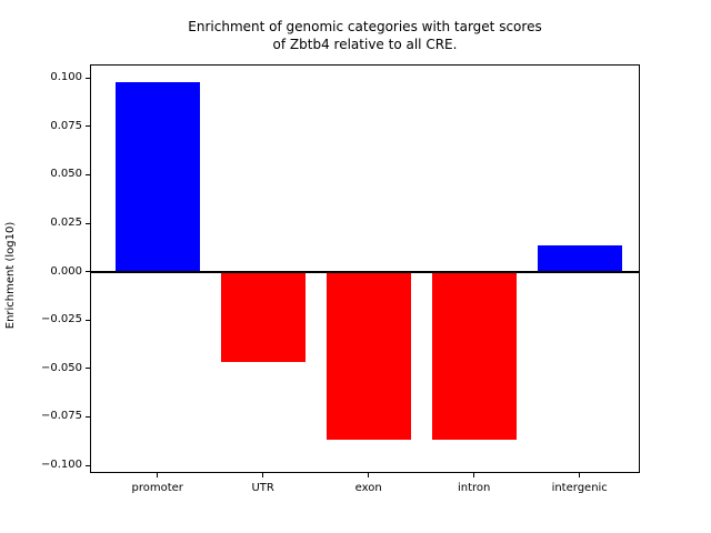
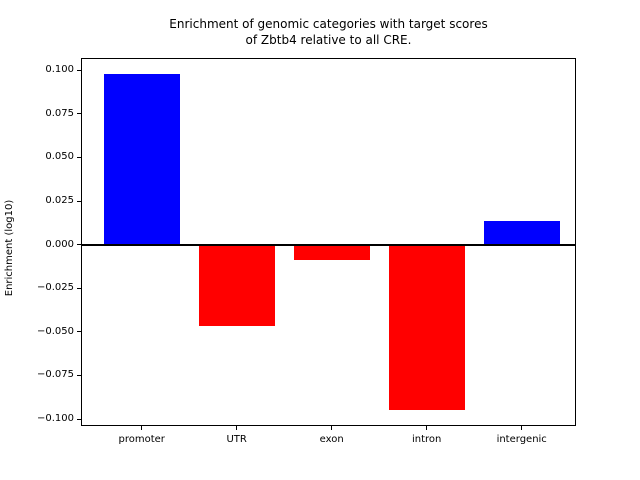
exon: -0.087 -> -0.009
intron: -0.087 -> -0.095
